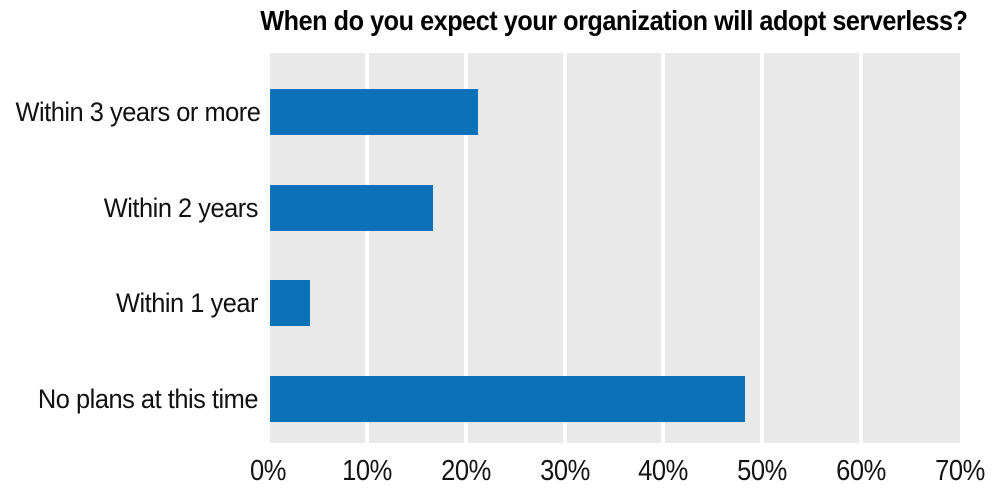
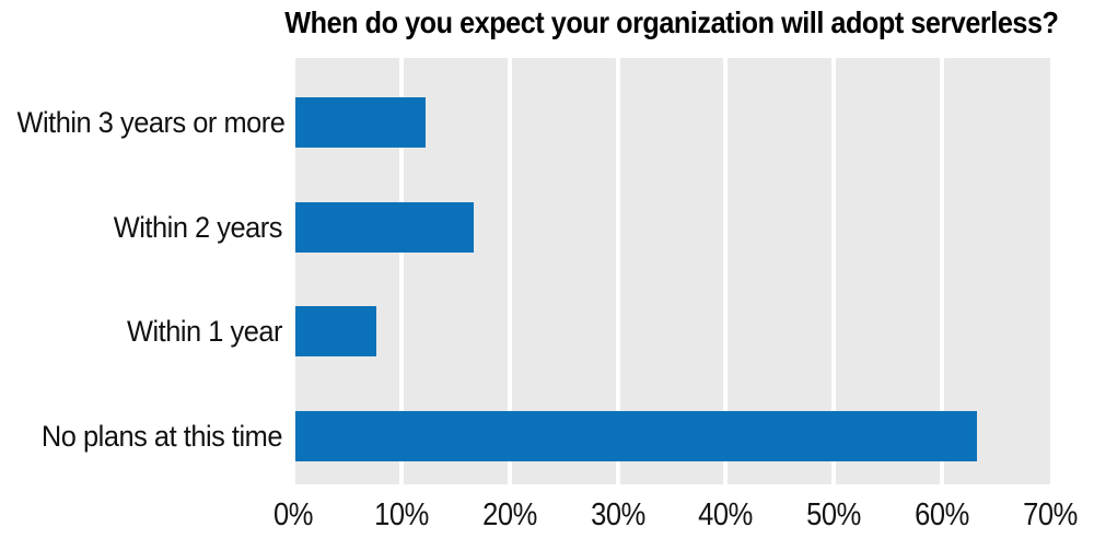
Within 3 years or more: 21% -> 12%
Within 1 year: 4% -> 8%
No plans at this time: 48% -> 63%
